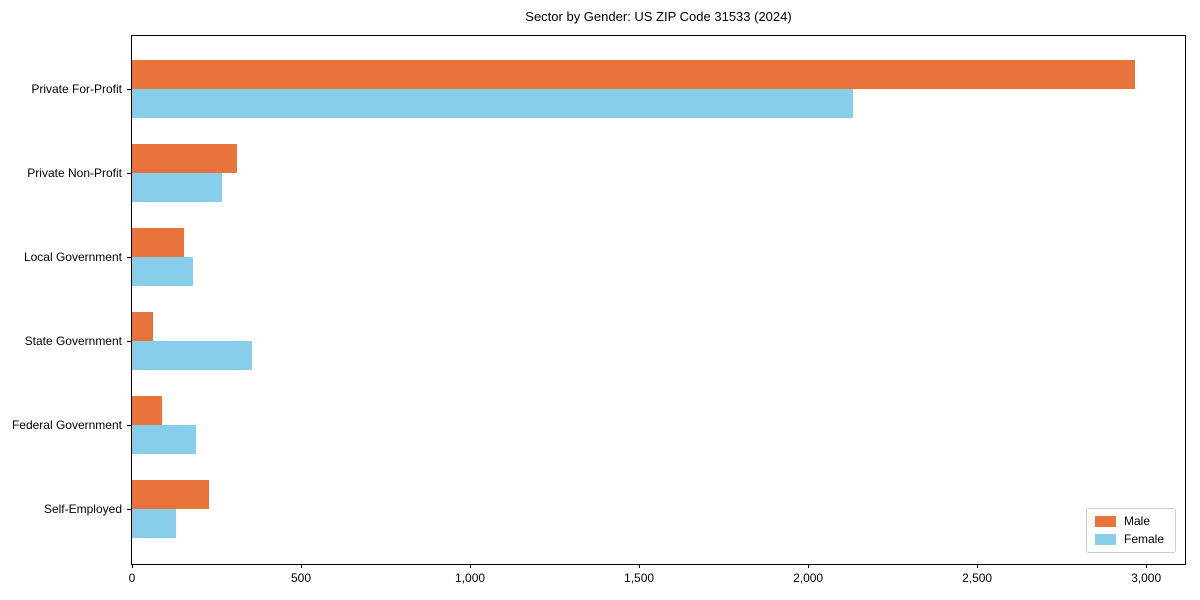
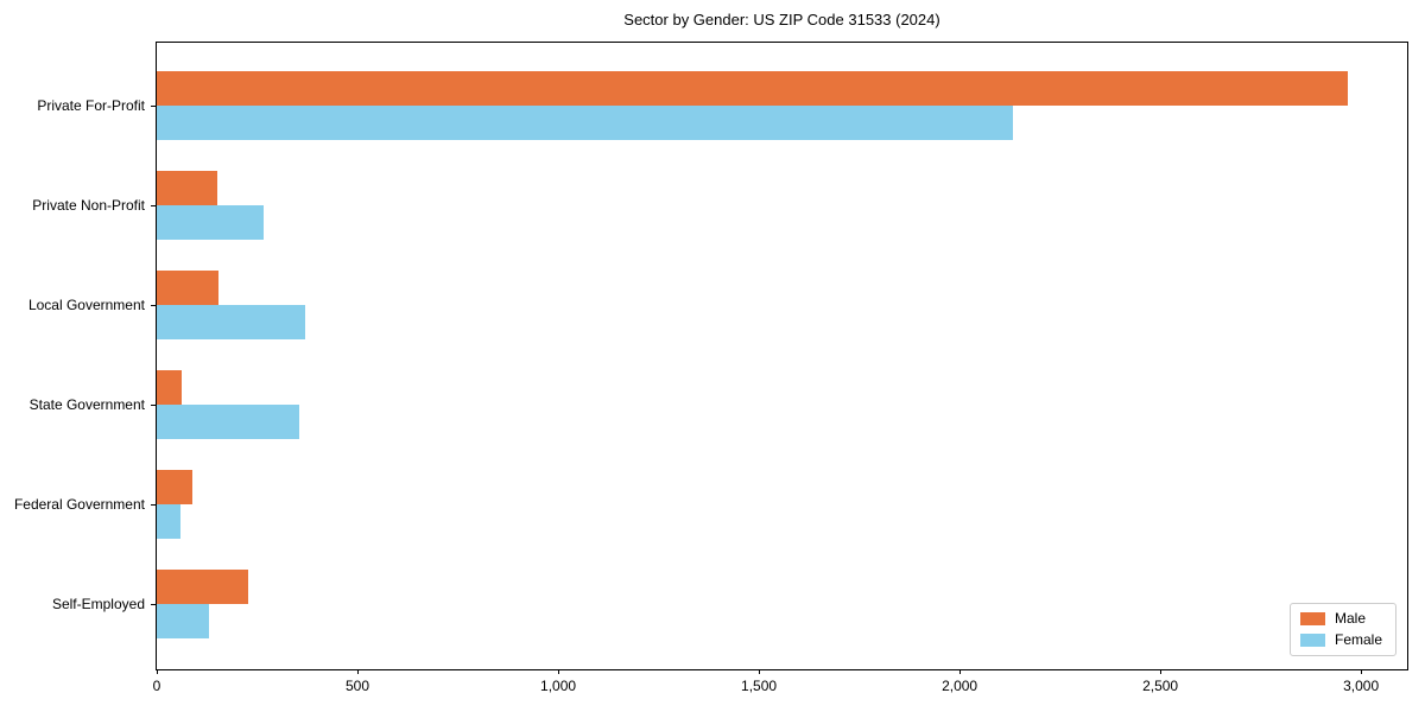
Male/Private Non-Profit: 310 -> 150
Female/Local Government: 180 -> 370
Female/Federal Government: 190 -> 60
